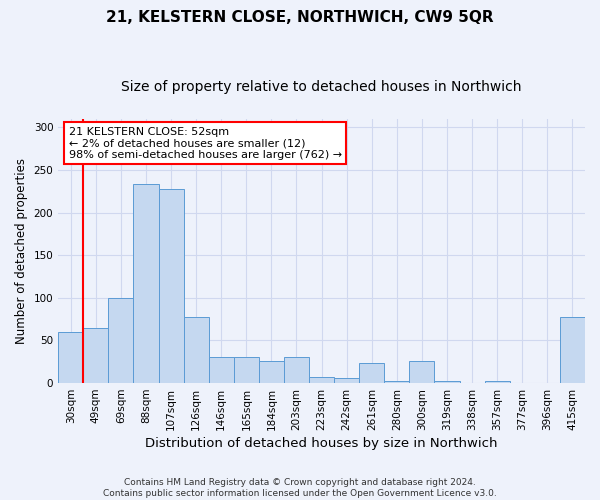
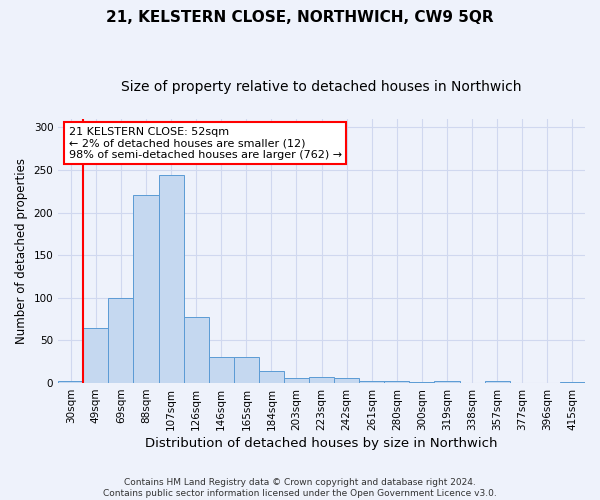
30sqm: 60 -> 3
88sqm: 234 -> 221
107sqm: 228 -> 244
184sqm: 26 -> 14
203sqm: 30 -> 6
261sqm: 24 -> 3
300sqm: 26 -> 1
415sqm: 78 -> 1
